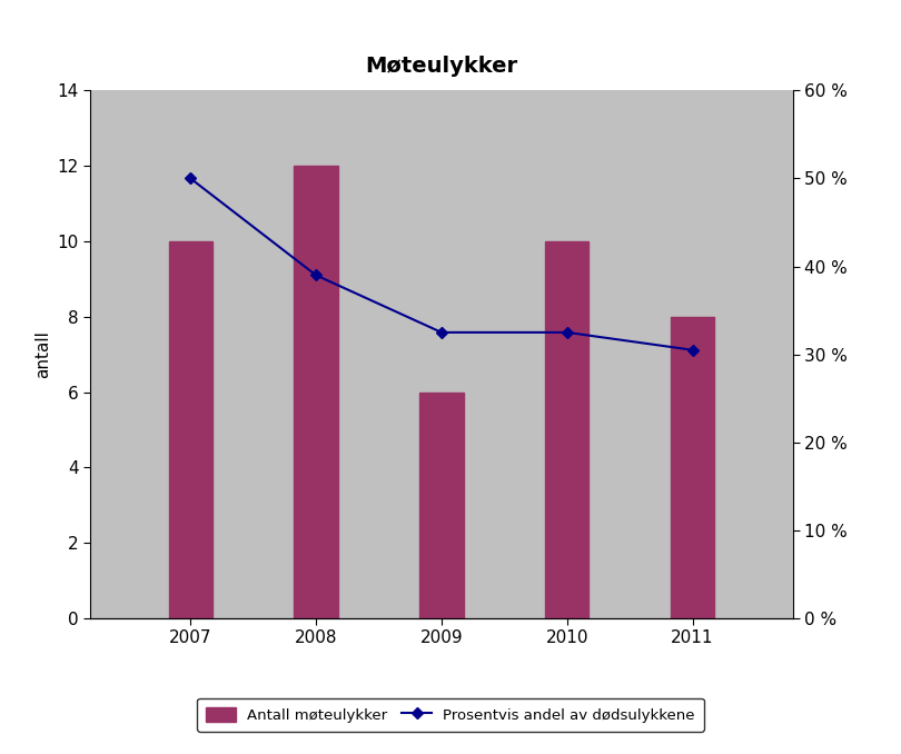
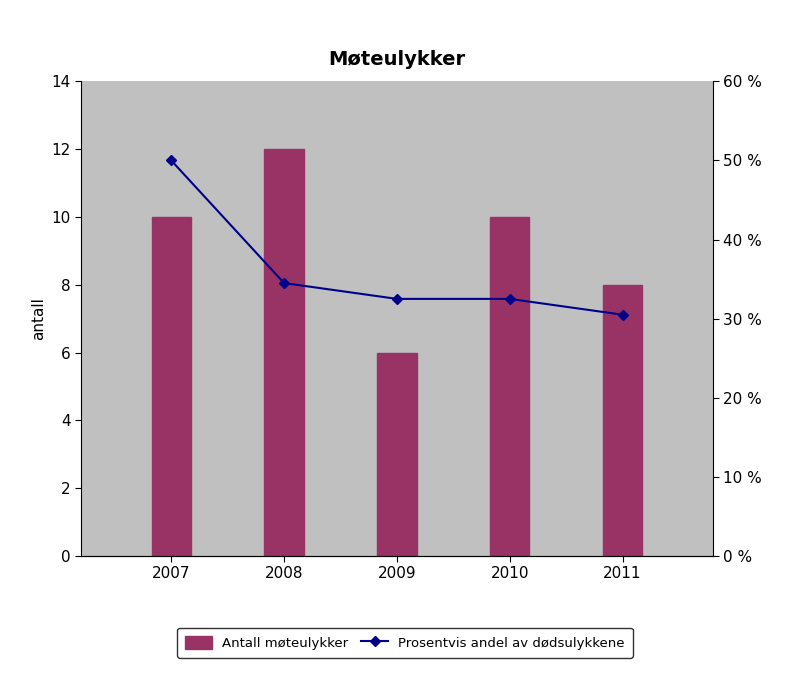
Prosentvis andel av dødsulykkene/2008: 39.0 % -> 34.5 %
